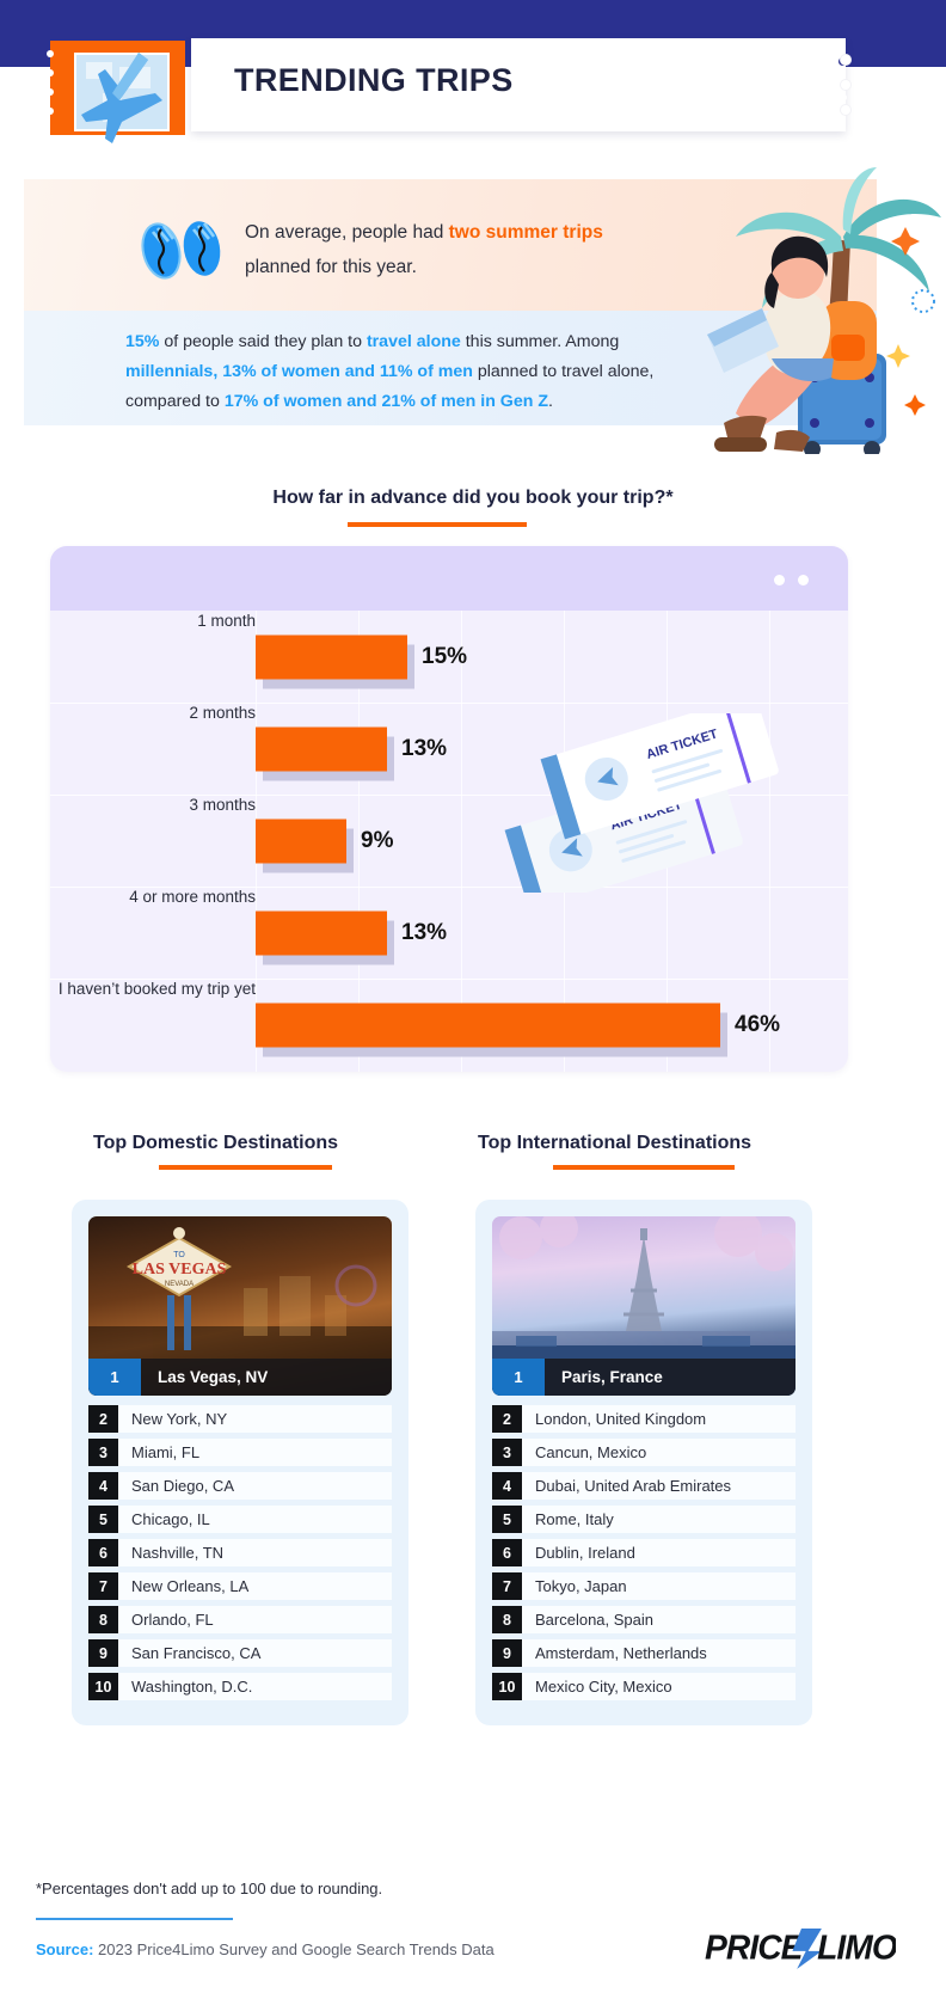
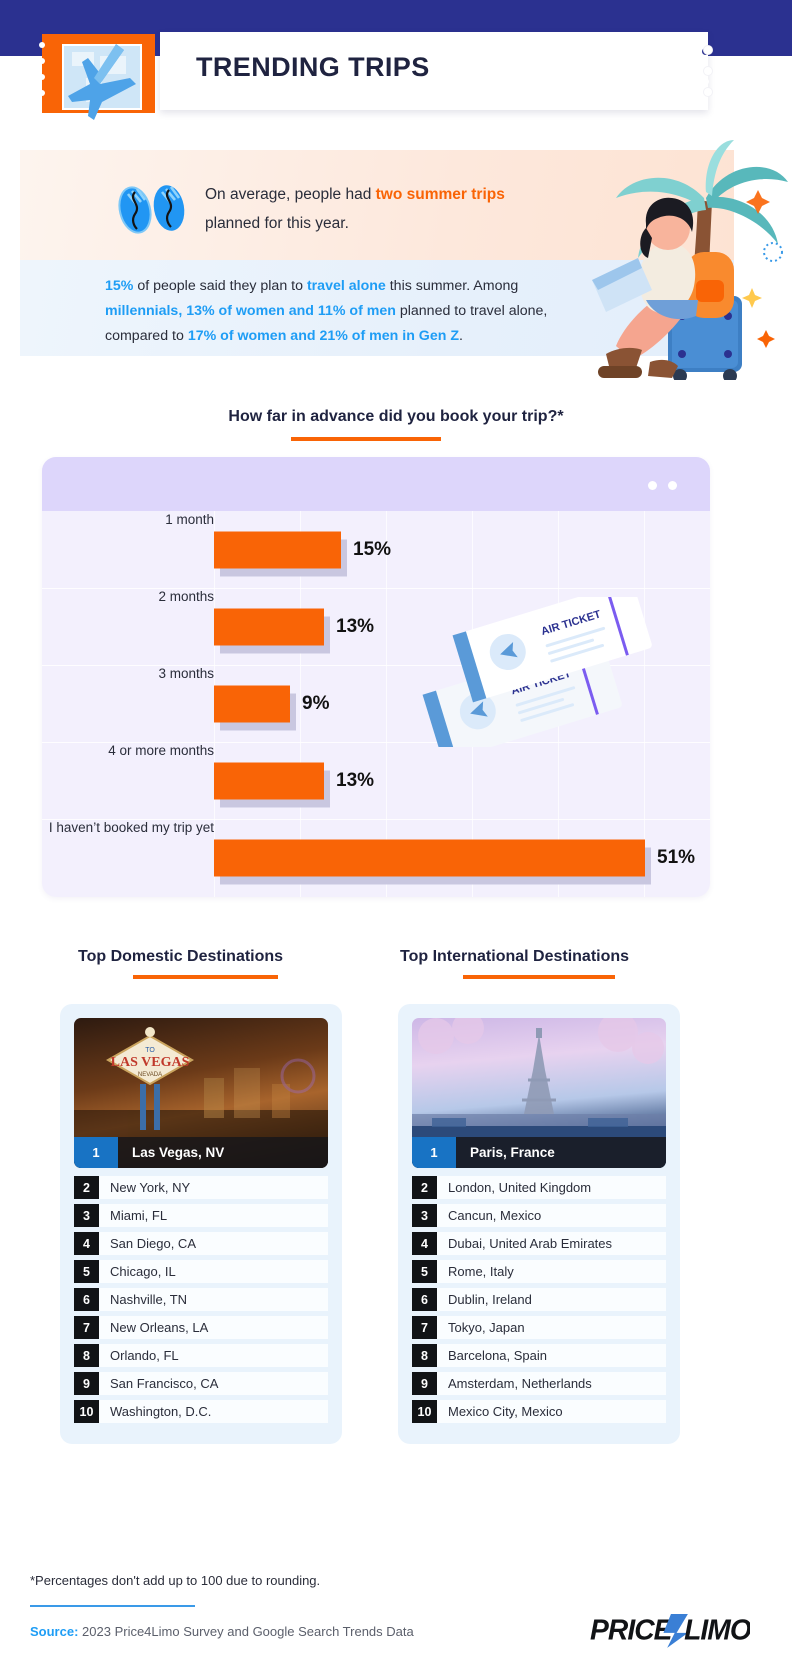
I haven’t booked my trip yet: 46% -> 51%
